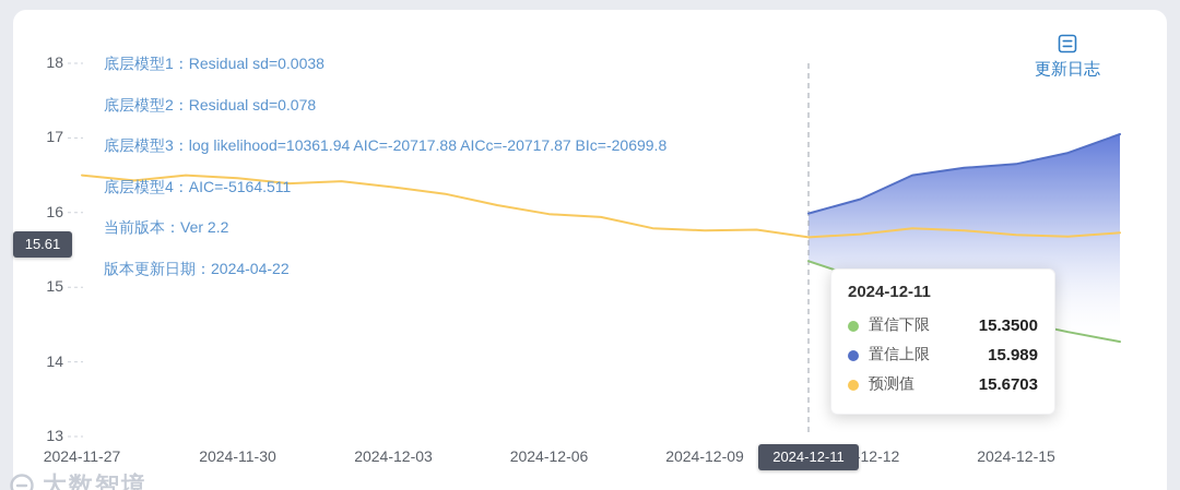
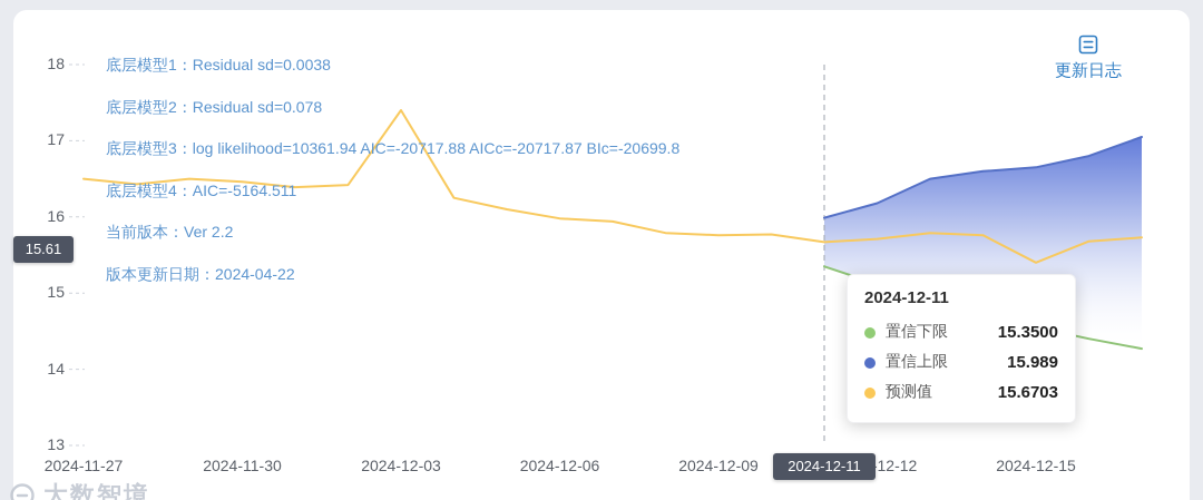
预测值/2024-12-03: 16.3 -> 17.4
预测值/2024-12-15: 15.7 -> 15.4
